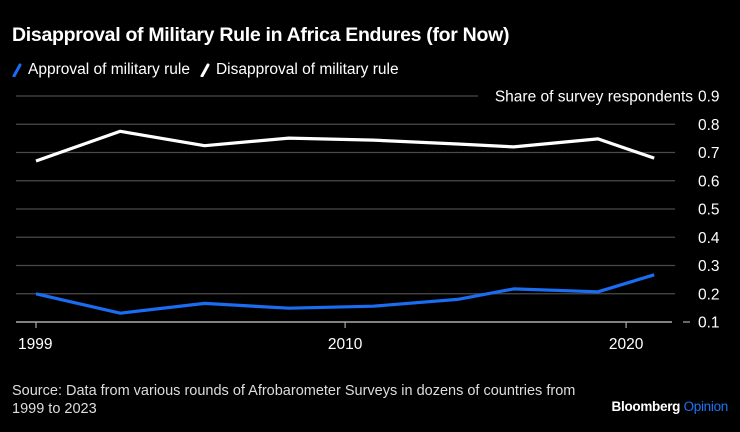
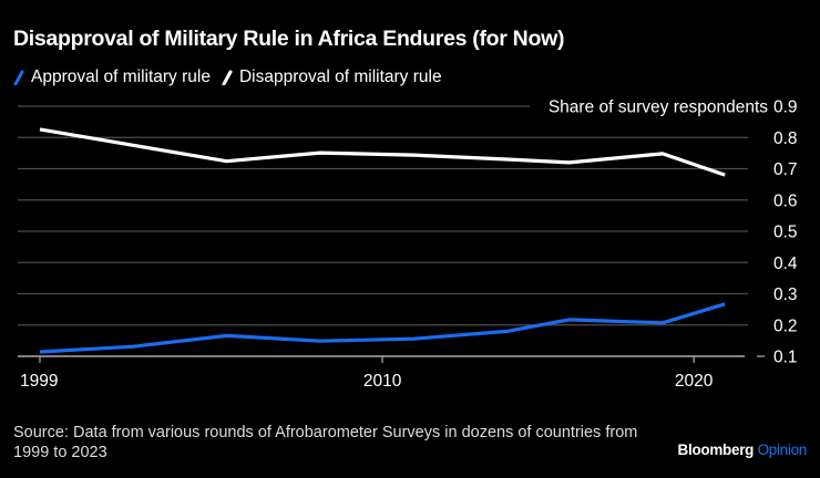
Approval of military rule/1999: 0.20 -> 0.11
Disapproval of military rule/1999: 0.67 -> 0.83
